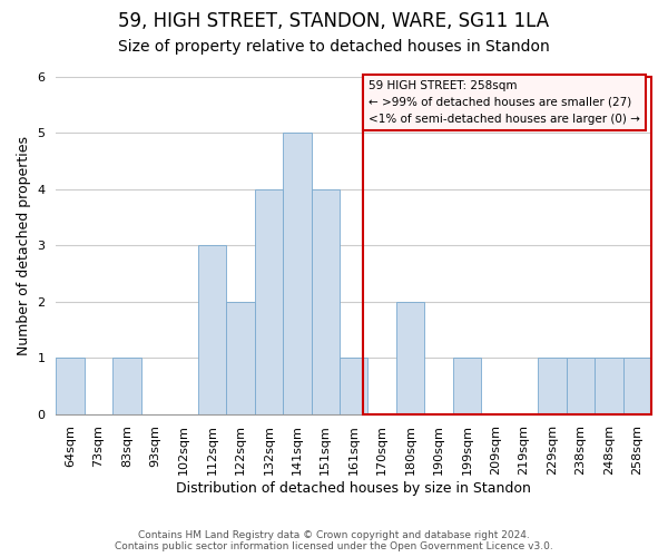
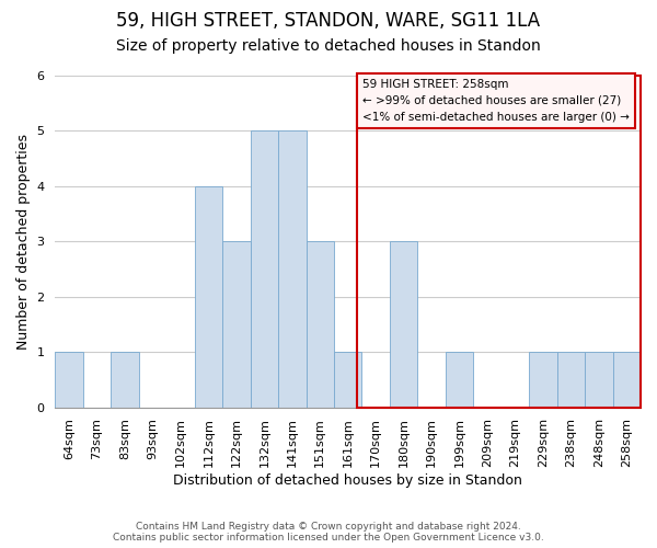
112sqm: 3 -> 4
122sqm: 2 -> 3
132sqm: 4 -> 5
151sqm: 4 -> 3
180sqm: 2 -> 3
